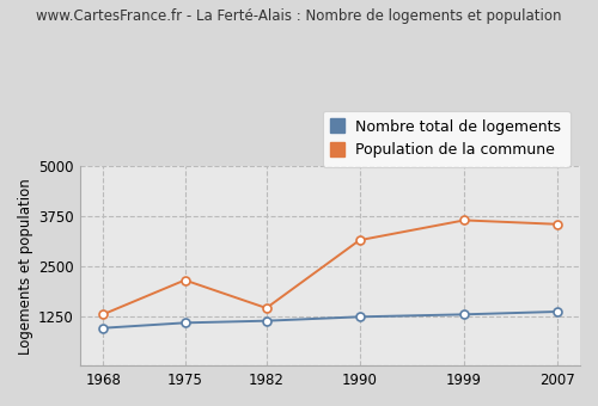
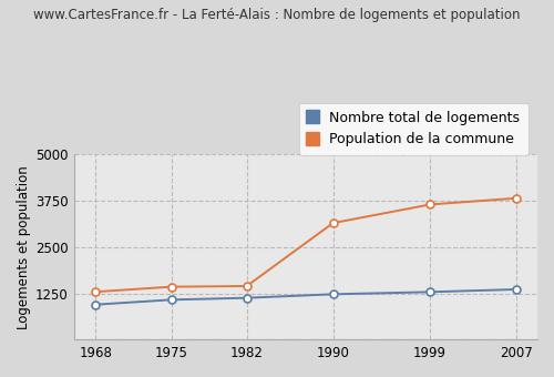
Population de la commune/1975: 2150 -> 1430
Population de la commune/2007: 3550 -> 3820
